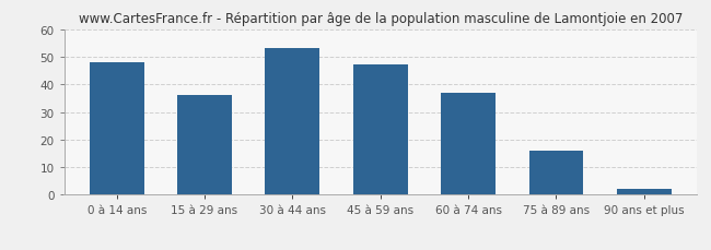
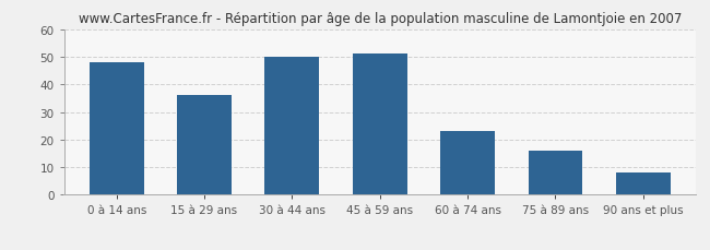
30 à 44 ans: 53 -> 50
45 à 59 ans: 47 -> 51
60 à 74 ans: 37 -> 23
90 ans et plus: 2 -> 8
